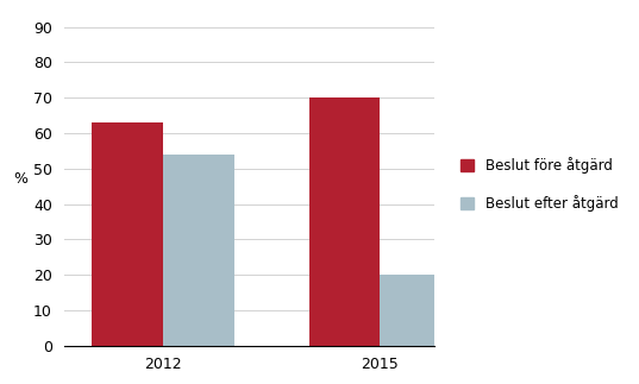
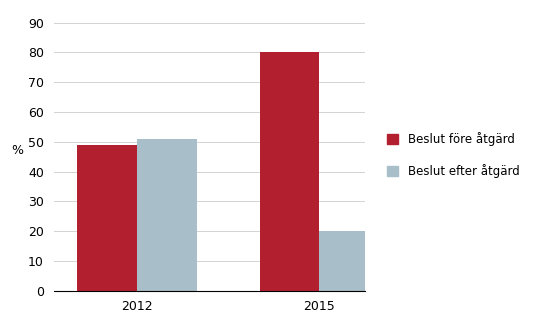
Beslut före åtgärd/2012: 63 -> 49
Beslut efter åtgärd/2012: 54 -> 51
Beslut före åtgärd/2015: 70 -> 80
